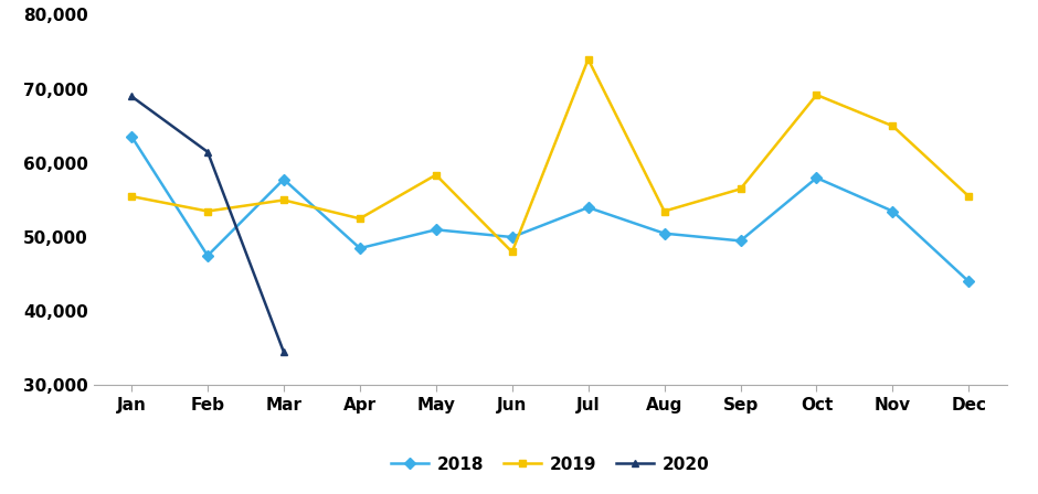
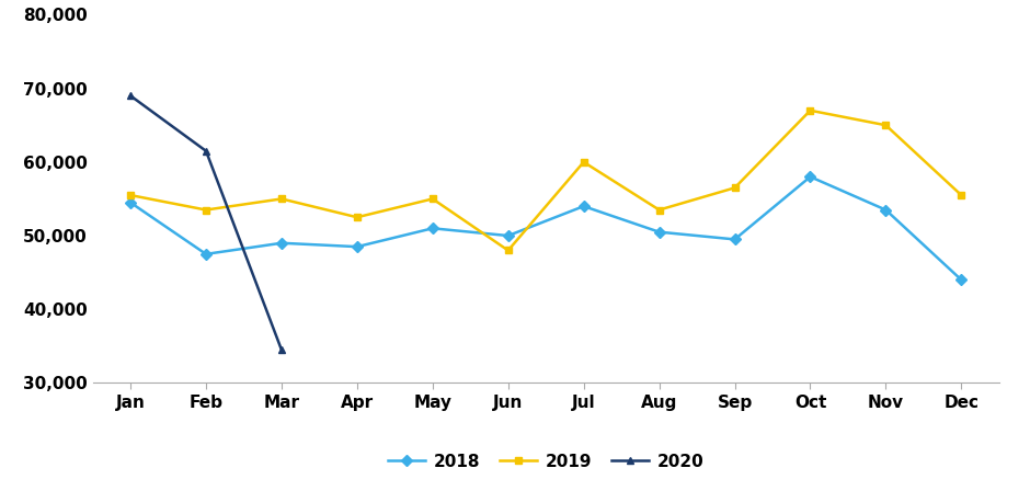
2018/Jan: 63,600 -> 54,500
2018/Mar: 57,800 -> 49,000
2019/May: 58,400 -> 55,000
2019/Jul: 74,000 -> 60,000
2019/Oct: 69,200 -> 67,000
